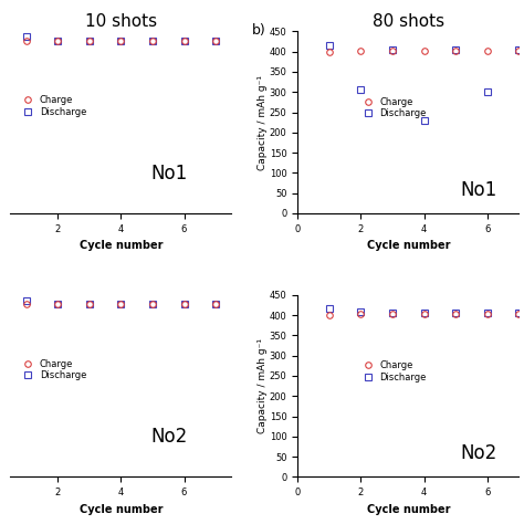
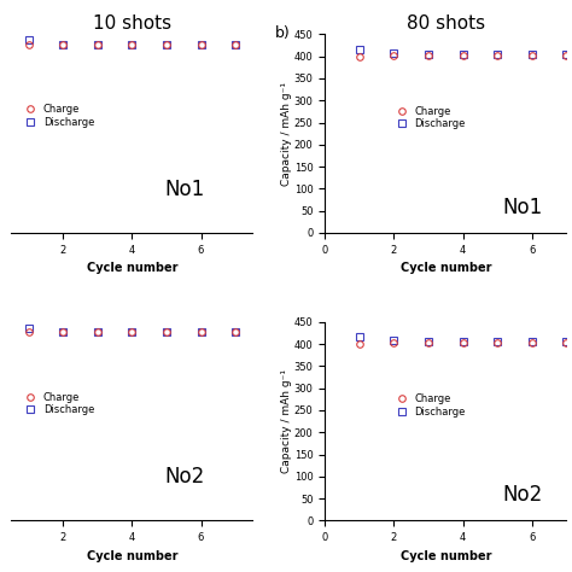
80 shots/Discharge/2: 305 -> 408
80 shots/Discharge/4: 230 -> 405
80 shots/Discharge/6: 300 -> 405
